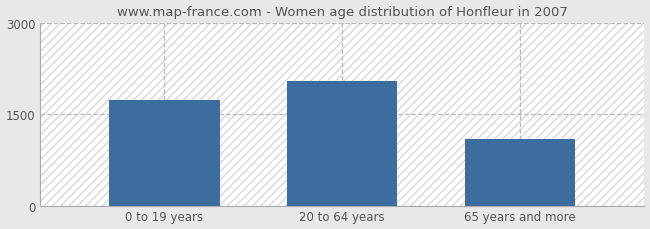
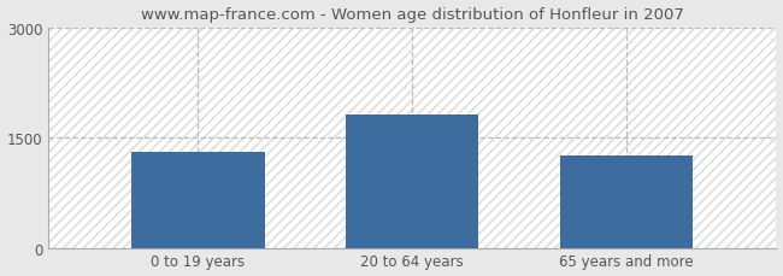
0 to 19 years: 1740 -> 1310
20 to 64 years: 2040 -> 1810
65 years and more: 1100 -> 1260
